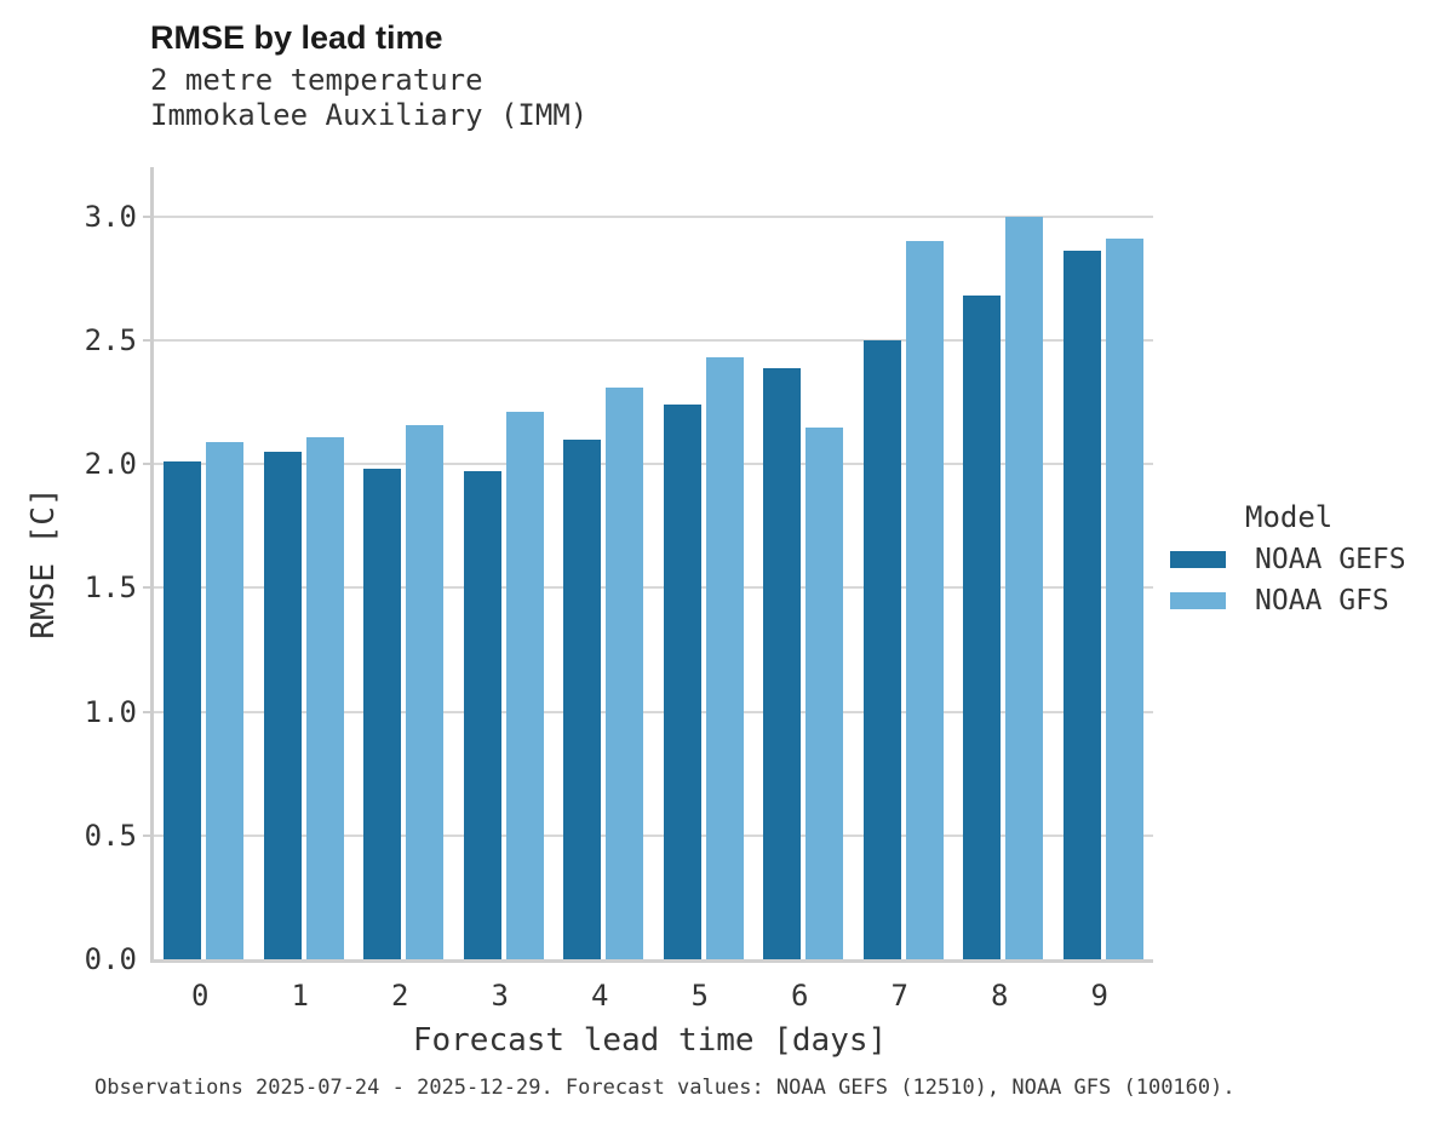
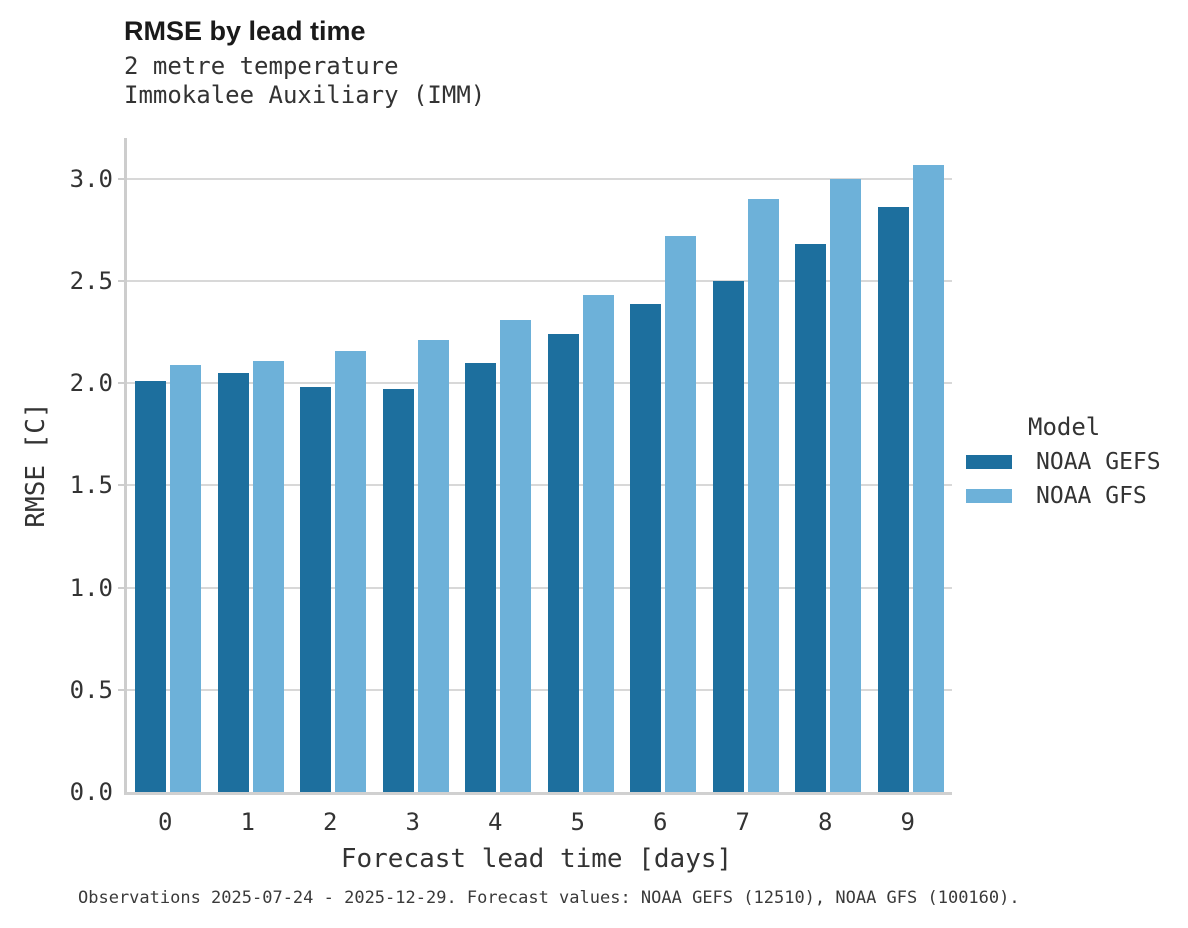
NOAA GFS/6: 2.15 -> 2.72
NOAA GFS/9: 2.91 -> 3.07
